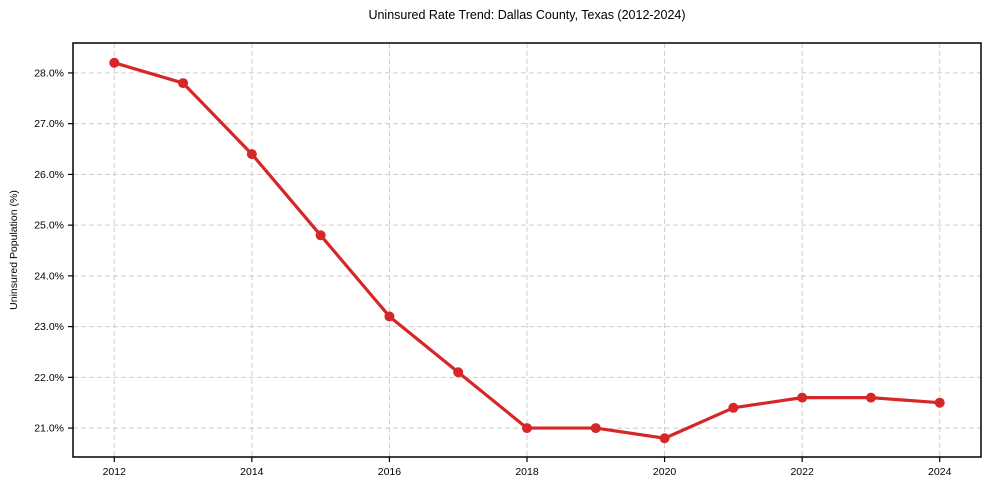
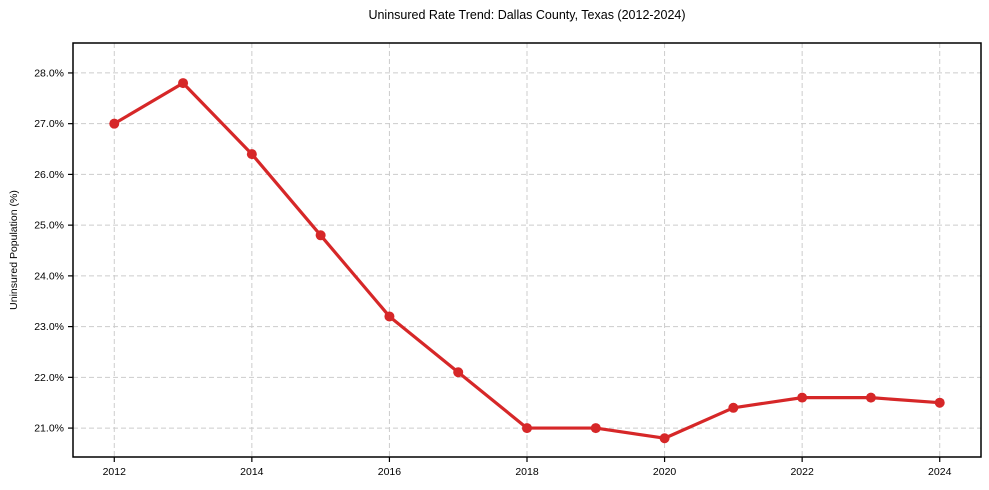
2012: 28.2% -> 27.0%
